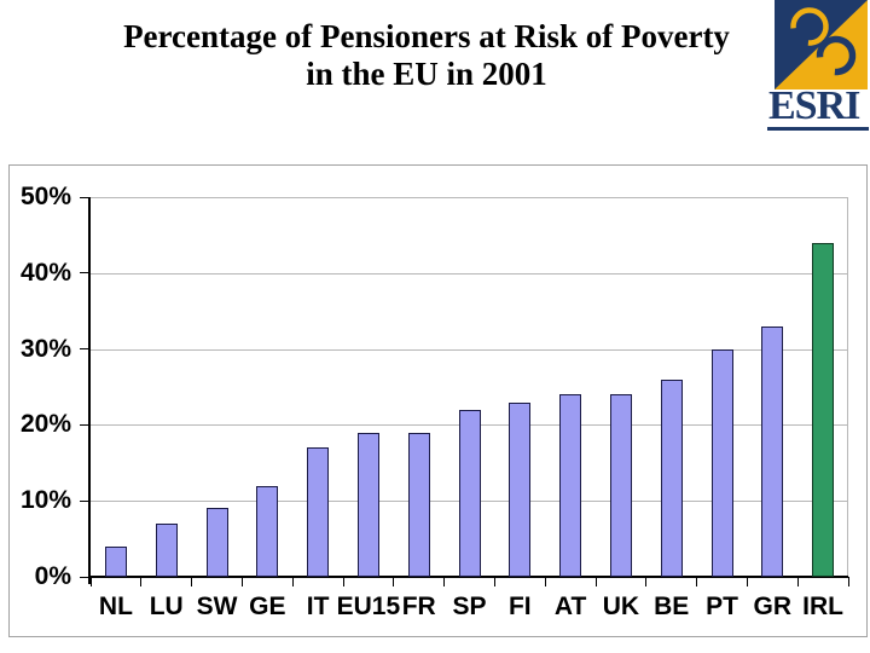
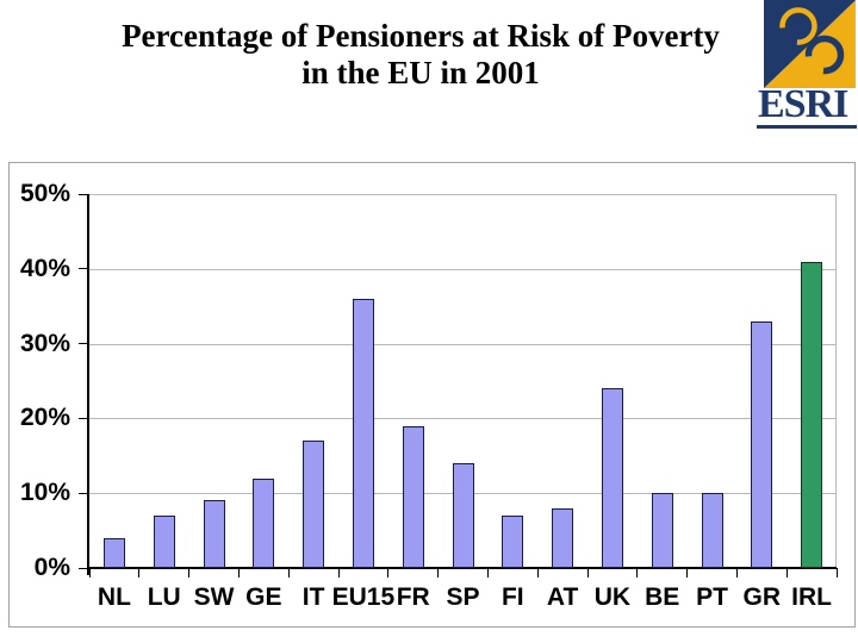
EU15: 19% -> 36%
SP: 22% -> 14%
FI: 23% -> 7%
AT: 24% -> 8%
BE: 26% -> 10%
PT: 30% -> 10%
IRL: 44% -> 41%
